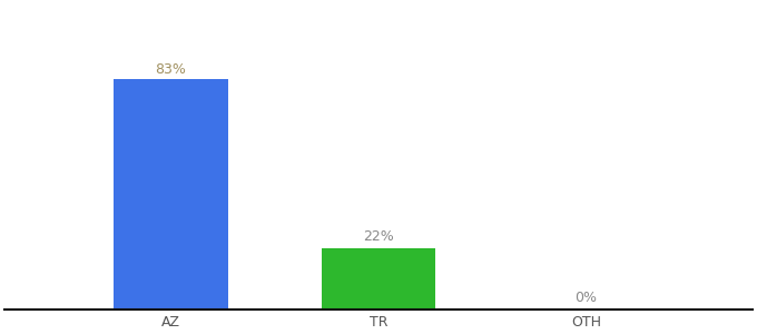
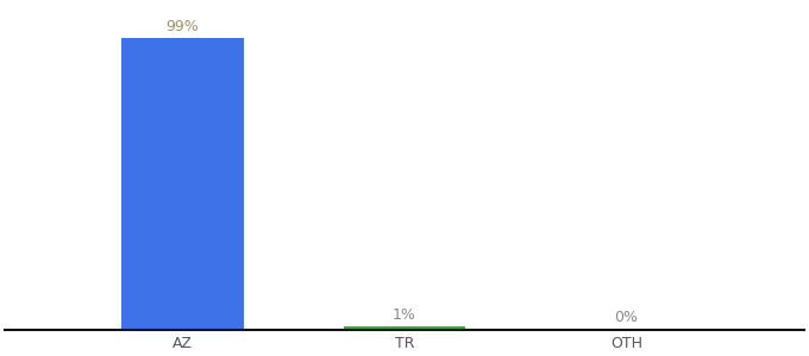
AZ: 83% -> 99%
TR: 22% -> 1%
